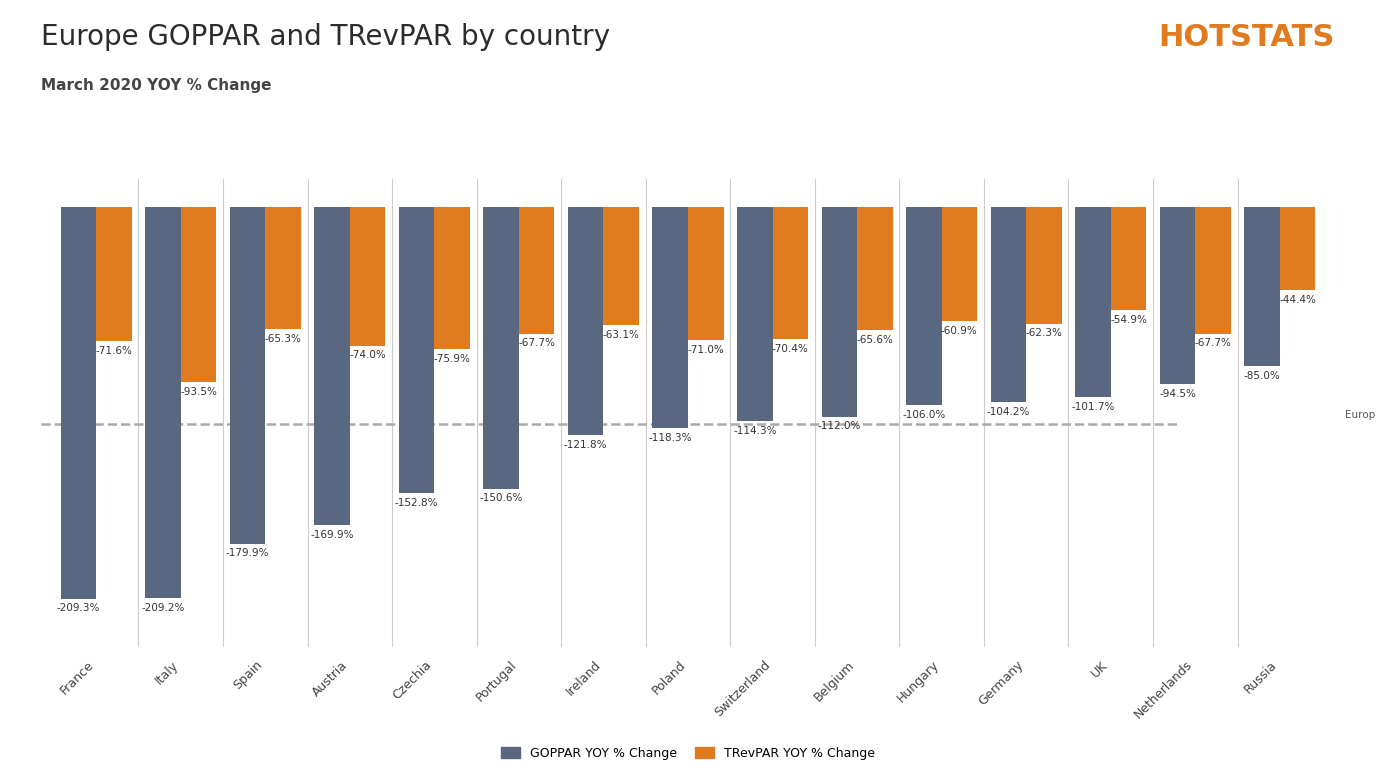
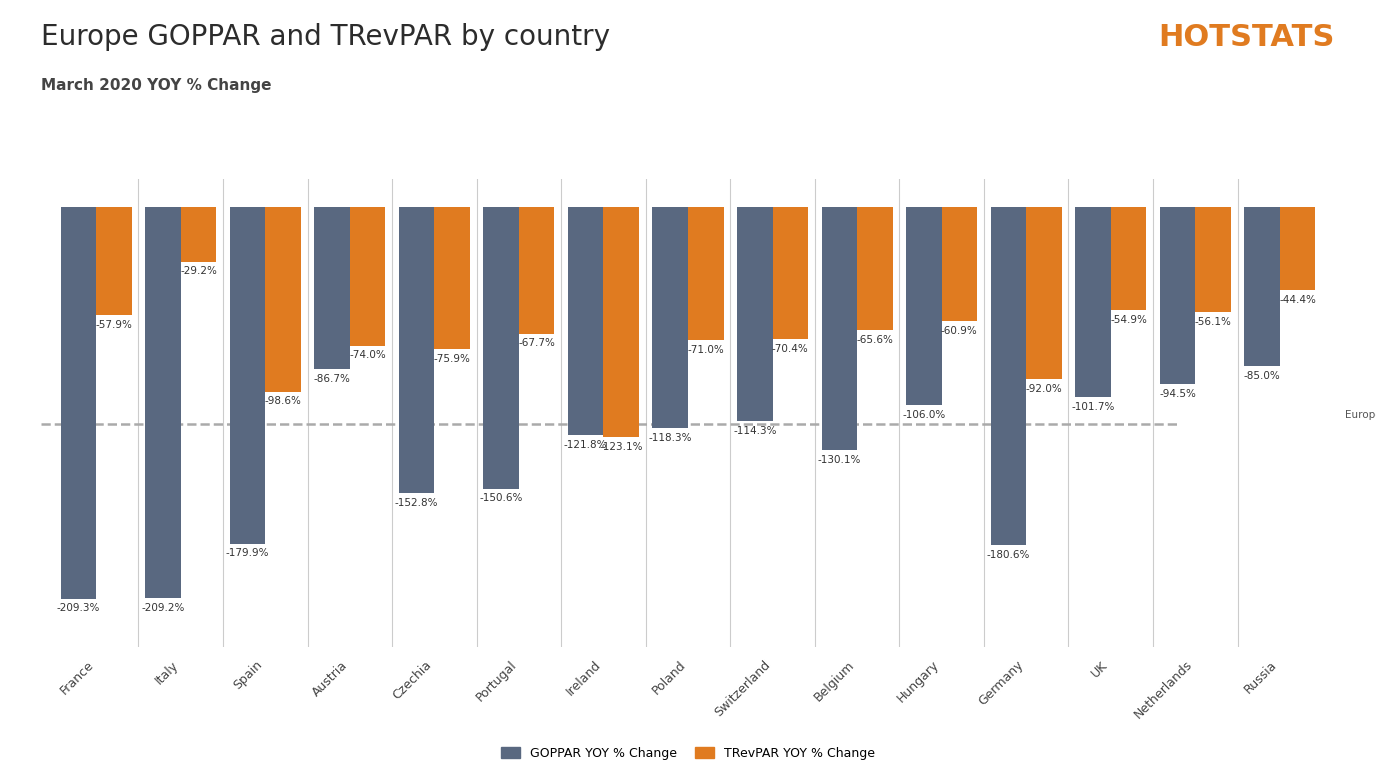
TRevPAR YOY % Change/France: -71.6% -> -57.9%
TRevPAR YOY % Change/Italy: -93.5% -> -29.2%
TRevPAR YOY % Change/Spain: -65.3% -> -98.6%
GOPPAR YOY % Change/Austria: -169.9% -> -86.7%
TRevPAR YOY % Change/Ireland: -63.1% -> -123.1%
GOPPAR YOY % Change/Belgium: -112.0% -> -130.1%
GOPPAR YOY % Change/Germany: -104.2% -> -180.6%
TRevPAR YOY % Change/Germany: -62.3% -> -92.0%
TRevPAR YOY % Change/Netherlands: -67.7% -> -56.1%
